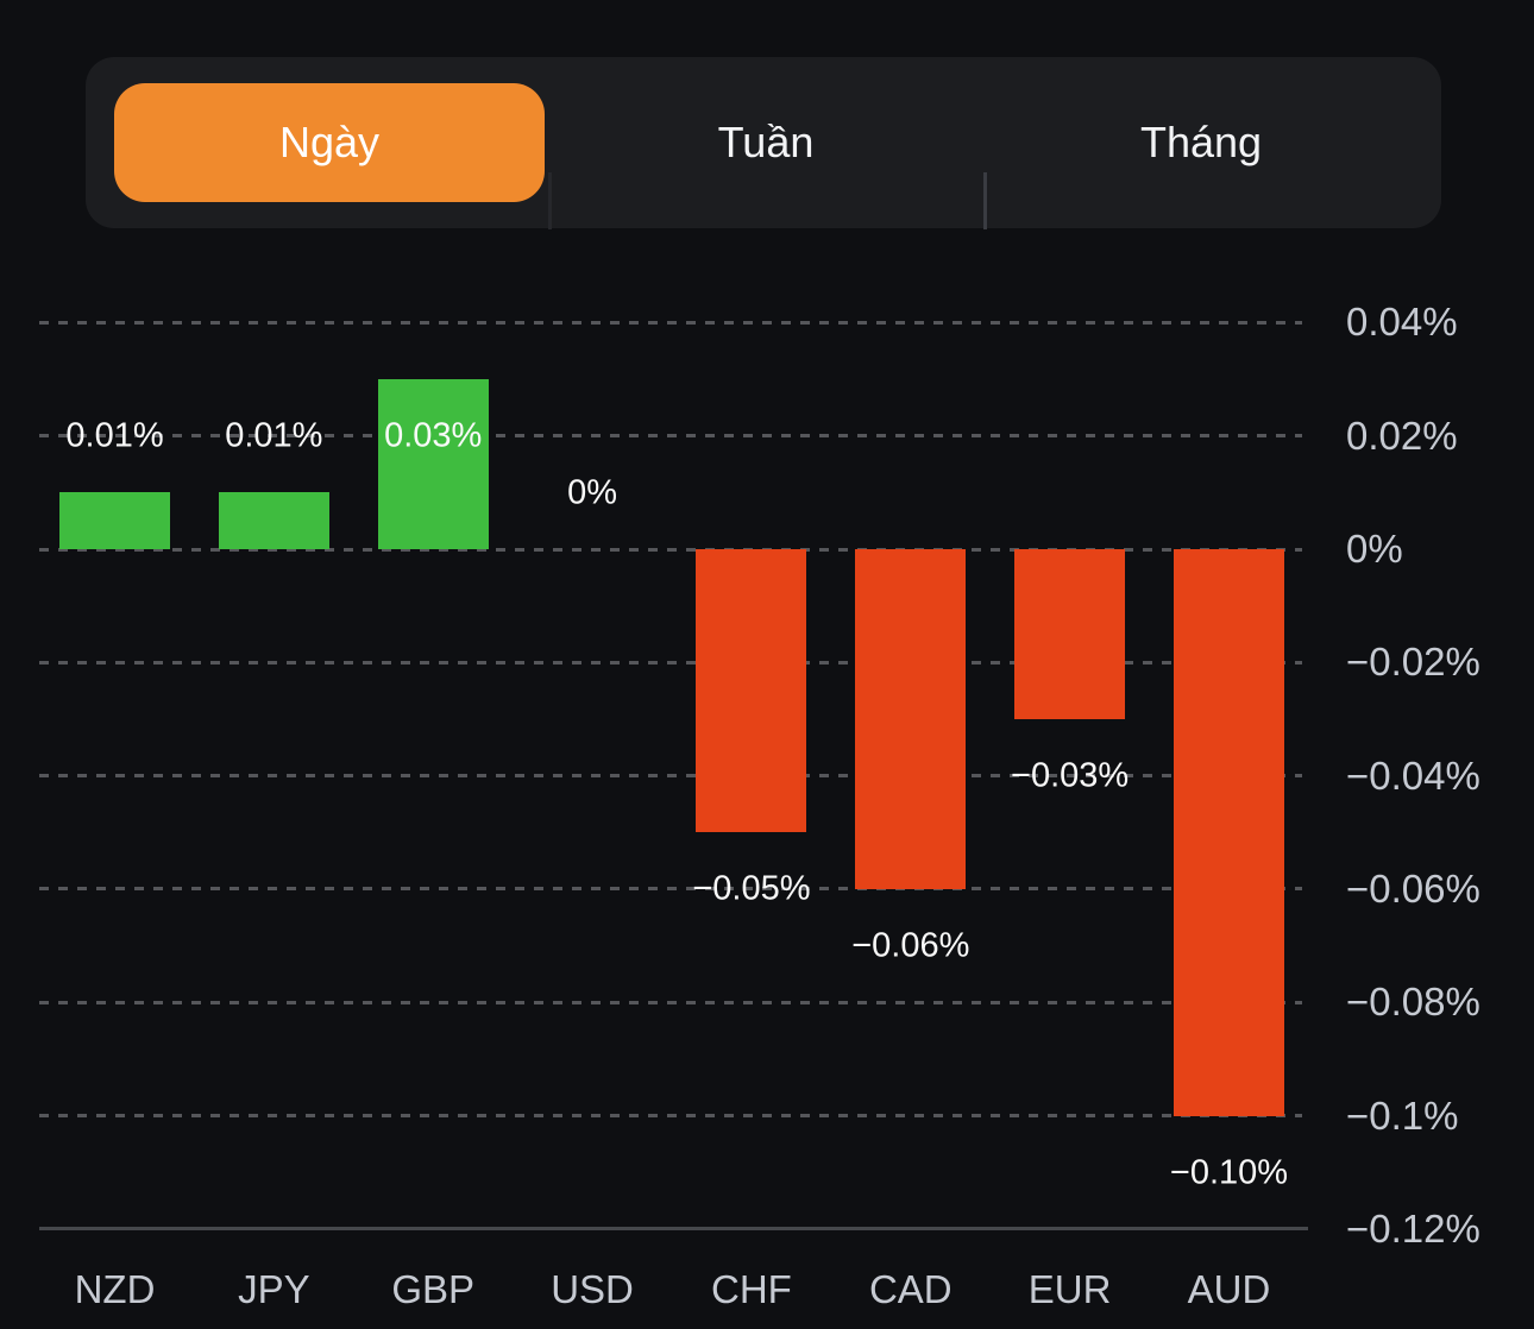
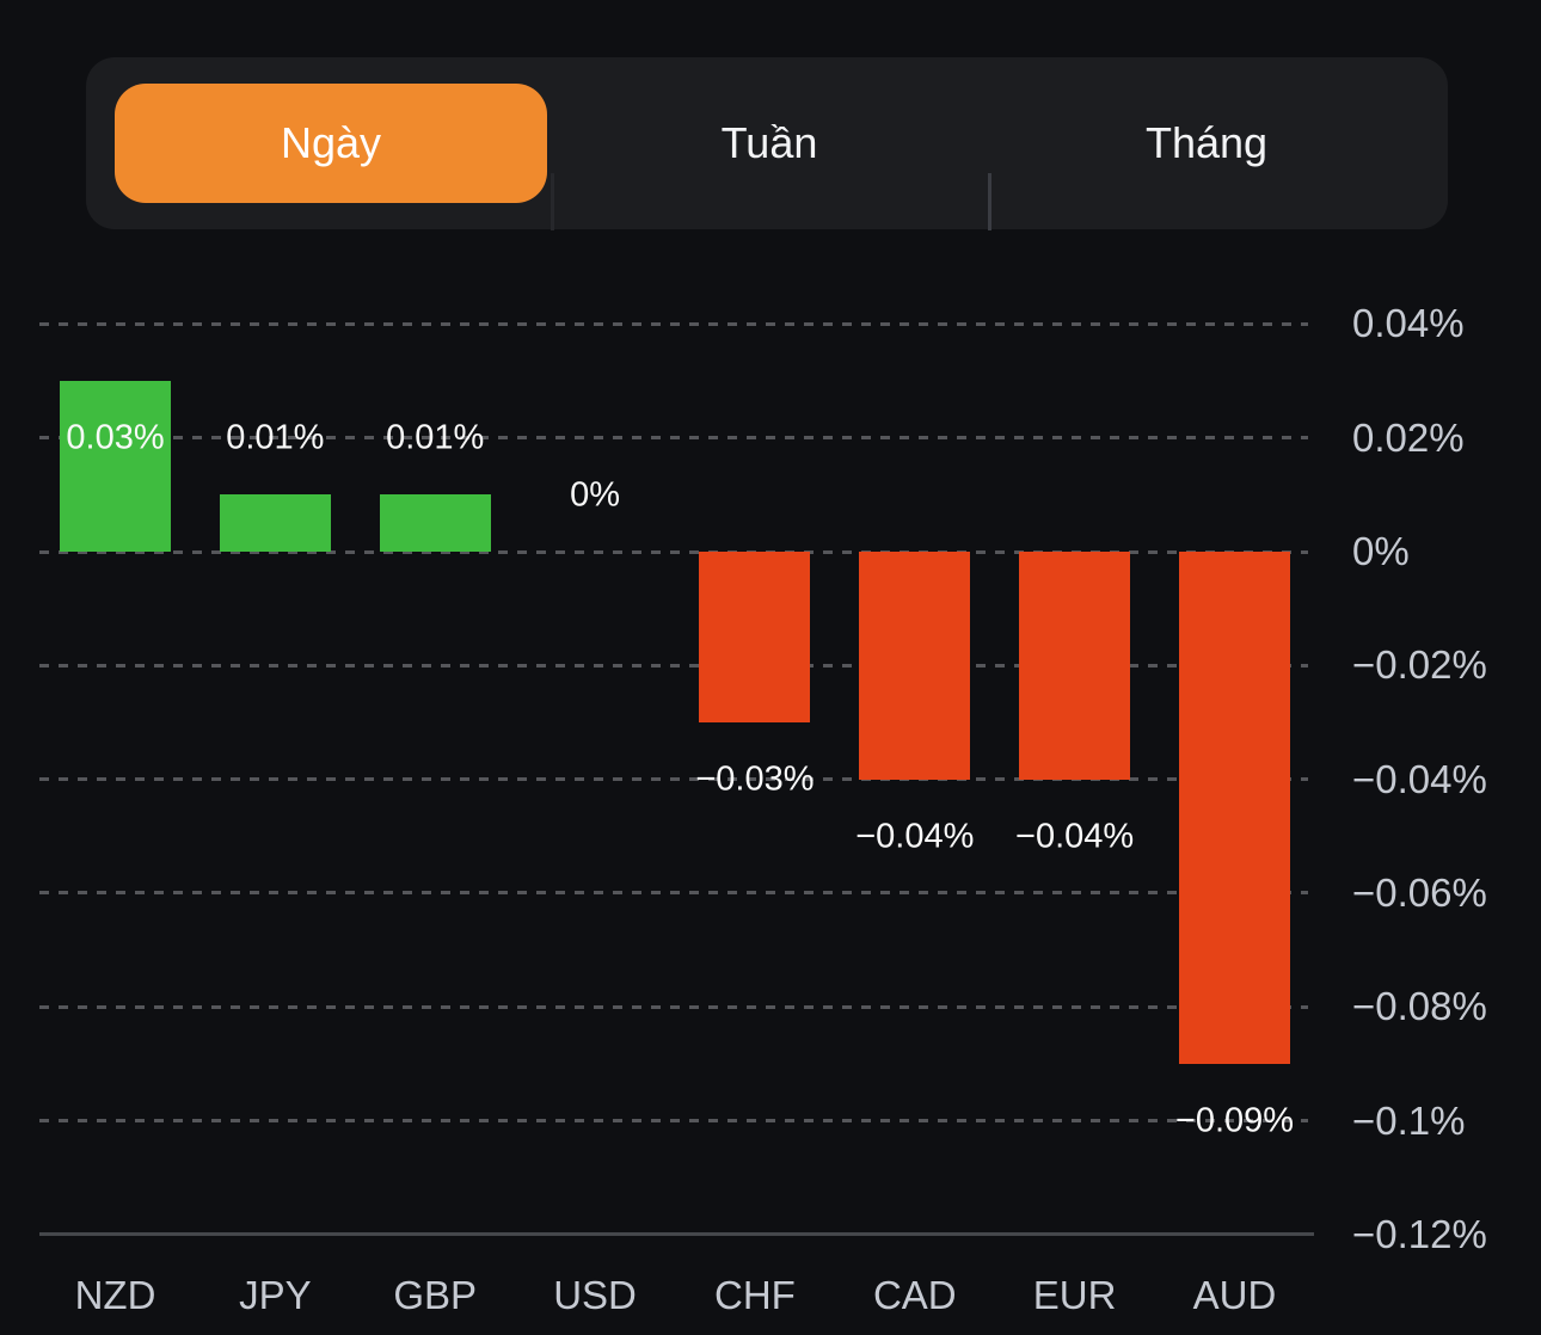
NZD: 0.01% -> 0.03%
GBP: 0.03% -> 0.01%
CHF: −0.05% -> −0.03%
CAD: −0.06% -> −0.04%
EUR: −0.03% -> −0.04%
AUD: −0.10% -> −0.09%
